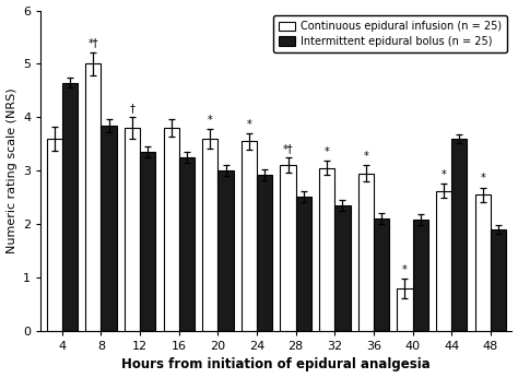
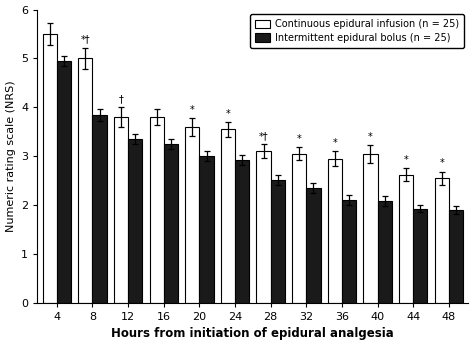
Continuous epidural infusion (n = 25)/4: 3.60 -> 5.50
Intermittent epidural bolus (n = 25)/4: 4.65 -> 4.95
Continuous epidural infusion (n = 25)/40: 0.80 -> 3.05
Intermittent epidural bolus (n = 25)/44: 3.60 -> 1.93
